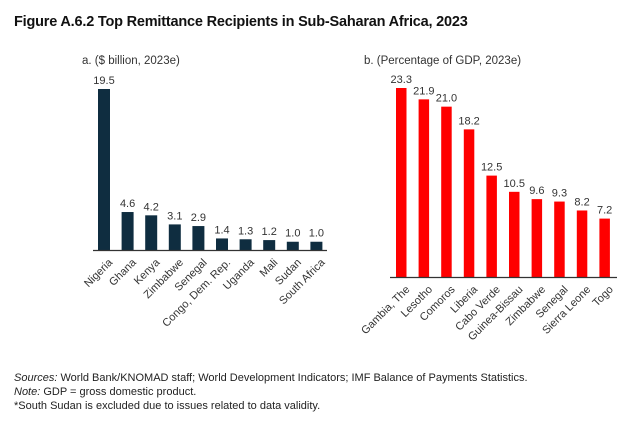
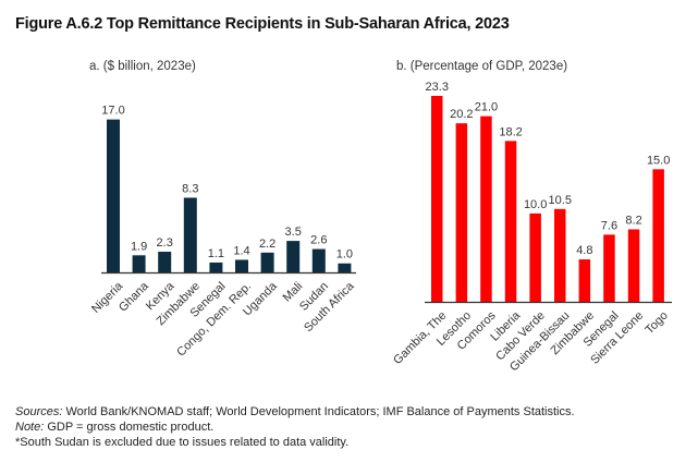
a. ($ billion, 2023e)/Nigeria: 19.5 -> 17.0
a. ($ billion, 2023e)/Ghana: 4.6 -> 1.9
a. ($ billion, 2023e)/Kenya: 4.2 -> 2.3
a. ($ billion, 2023e)/Zimbabwe: 3.1 -> 8.3
a. ($ billion, 2023e)/Senegal: 2.9 -> 1.1
a. ($ billion, 2023e)/Uganda: 1.3 -> 2.2
a. ($ billion, 2023e)/Mali: 1.2 -> 3.5
a. ($ billion, 2023e)/Sudan: 1.0 -> 2.6
b. (Percentage of GDP, 2023e)/Lesotho: 21.9 -> 20.2
b. (Percentage of GDP, 2023e)/Cabo Verde: 12.5 -> 10.0
b. (Percentage of GDP, 2023e)/Zimbabwe: 9.6 -> 4.8
b. (Percentage of GDP, 2023e)/Senegal: 9.3 -> 7.6
b. (Percentage of GDP, 2023e)/Togo: 7.2 -> 15.0
